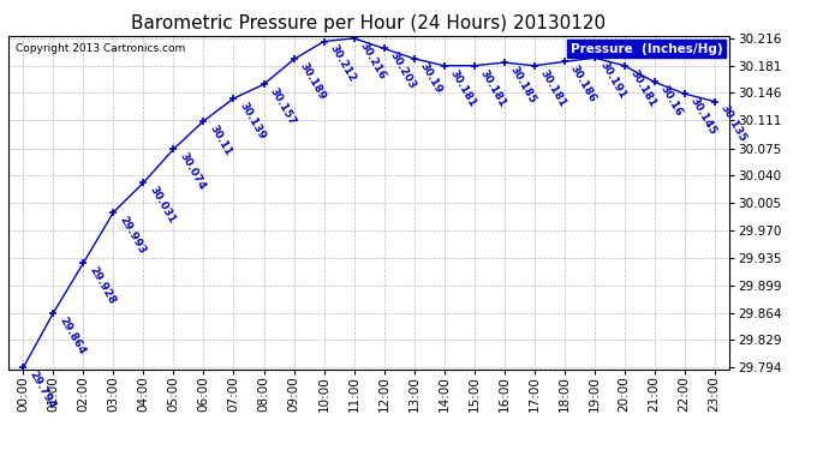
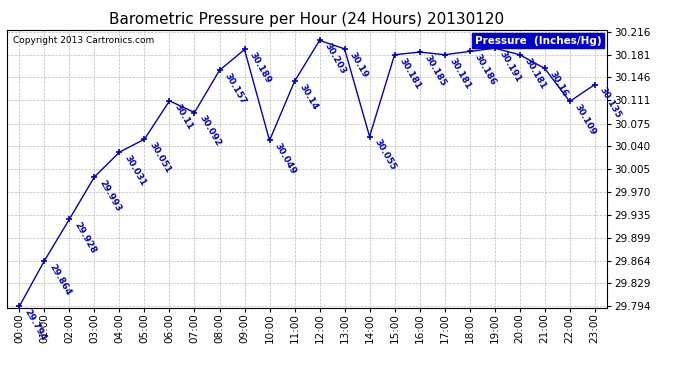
05:00: 30.074 -> 30.051
07:00: 30.139 -> 30.092
10:00: 30.212 -> 30.049
11:00: 30.216 -> 30.14
14:00: 30.181 -> 30.055
22:00: 30.145 -> 30.109
